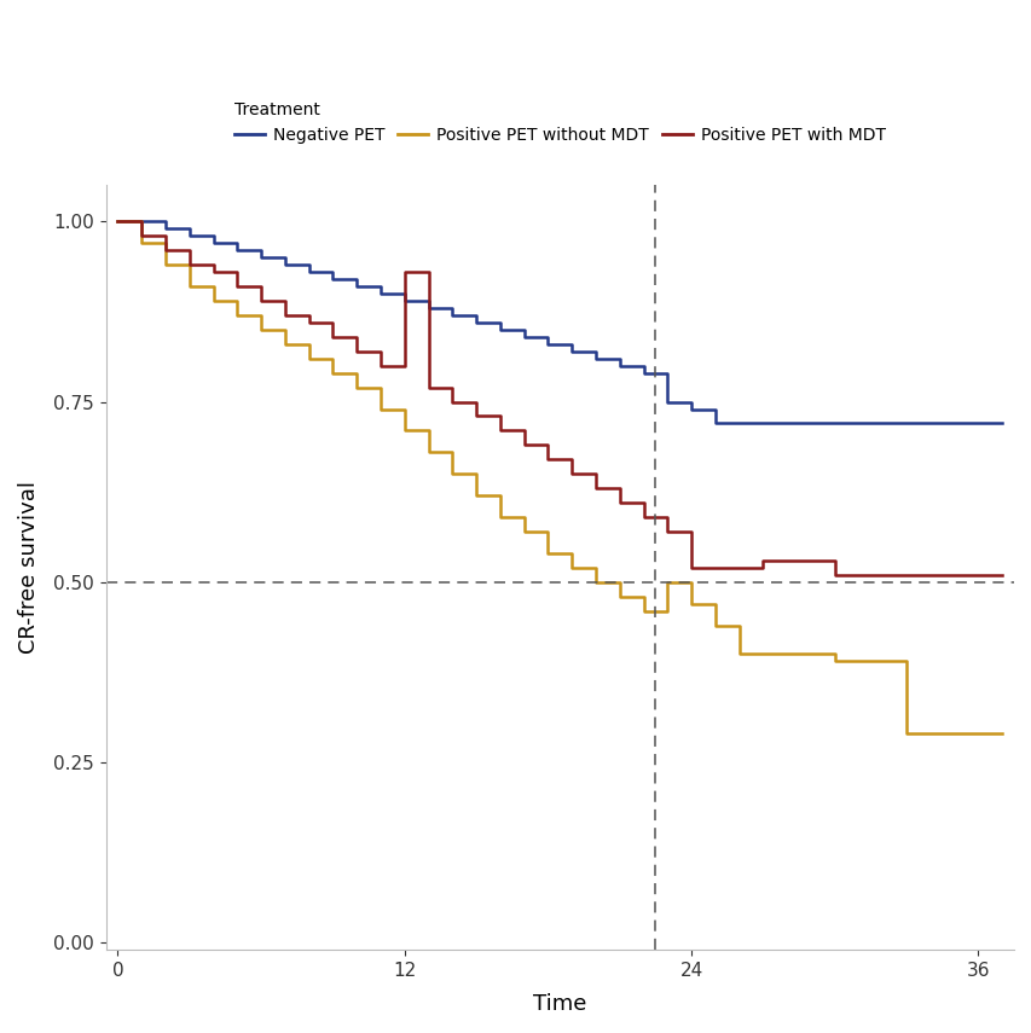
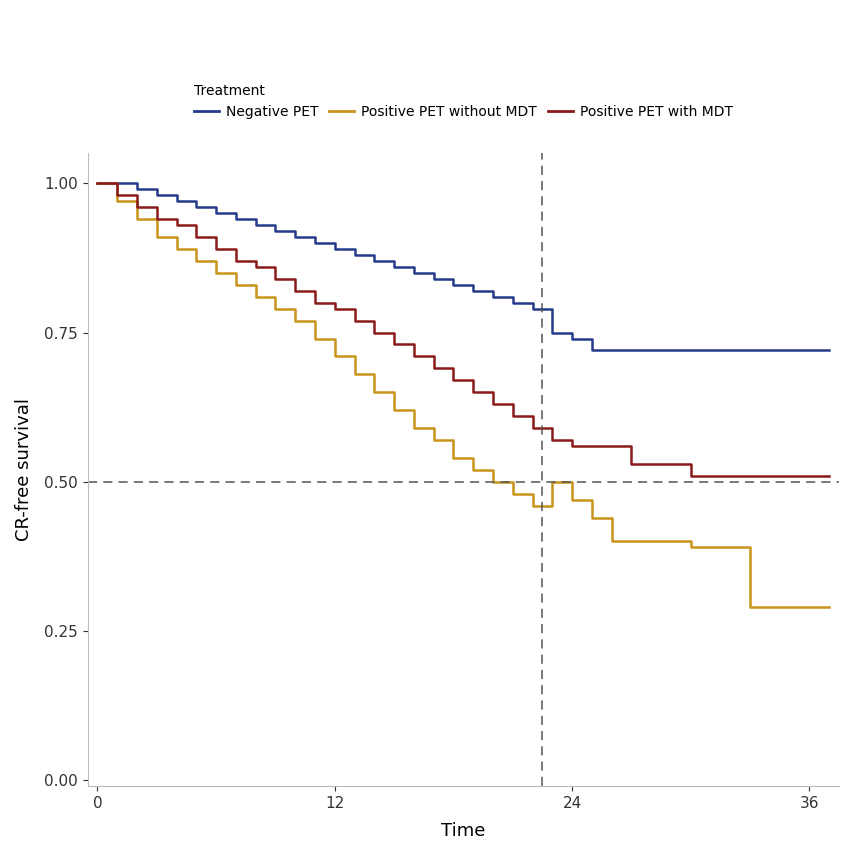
Positive PET with MDT/12: 0.93 -> 0.79
Positive PET with MDT/24: 0.52 -> 0.56
